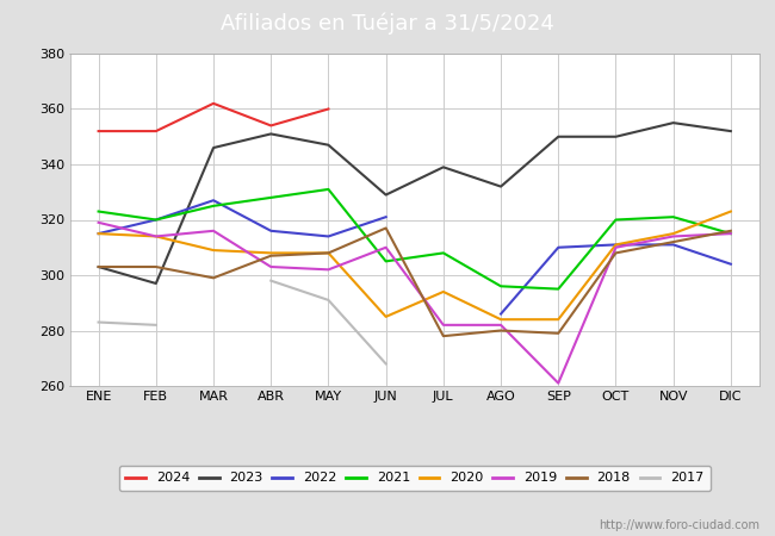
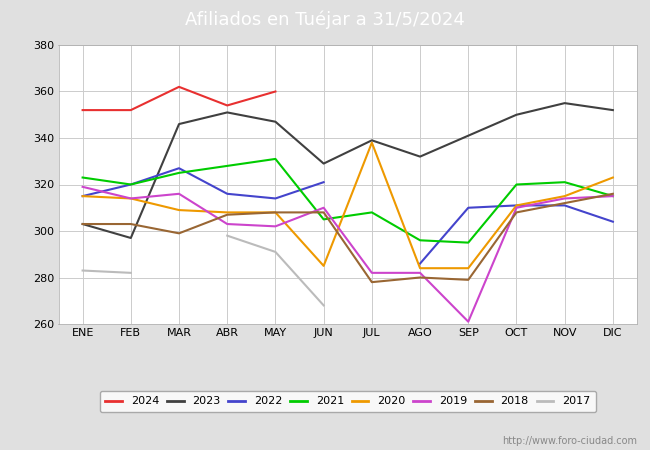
2018/JUN: 317 -> 308
2020/JUL: 294 -> 338
2023/SEP: 350 -> 341
